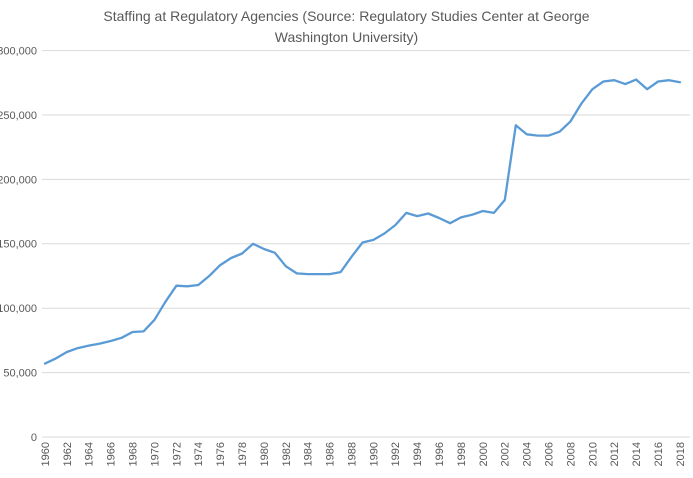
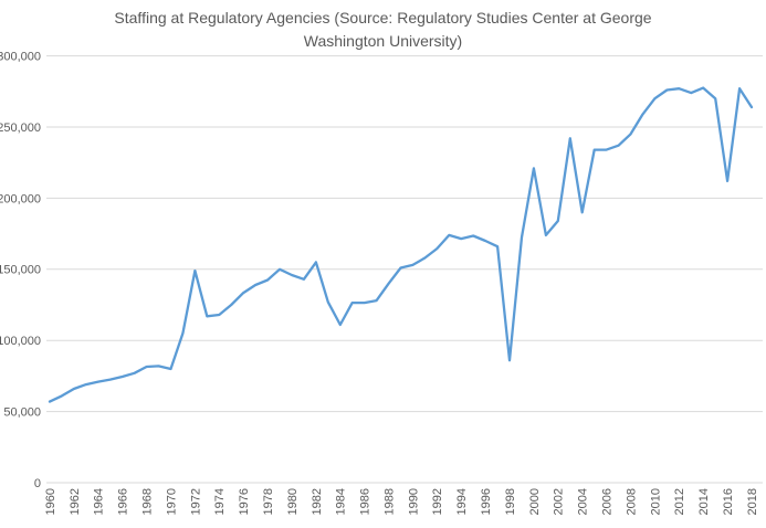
1970: 91000 -> 80000
1972: 118000 -> 149000
1982: 132000 -> 155000
1984: 126000 -> 111000
1998: 170000 -> 86000
2000: 176000 -> 221000
2004: 235000 -> 190000
2016: 276000 -> 212000
2018: 276000 -> 264000
